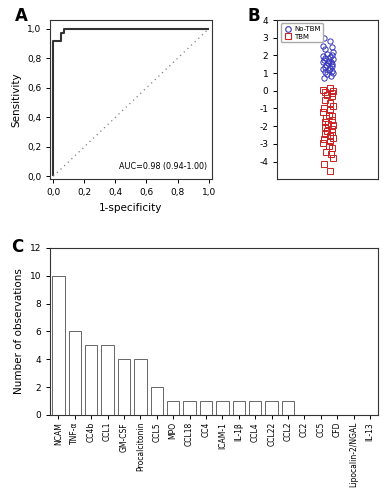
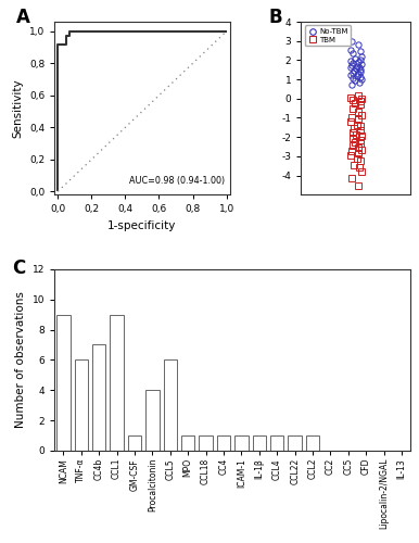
NCAM: 10 -> 9
CC4b: 5 -> 7
CCL1: 5 -> 9
GM-CSF: 4 -> 1
CCL5: 2 -> 6
